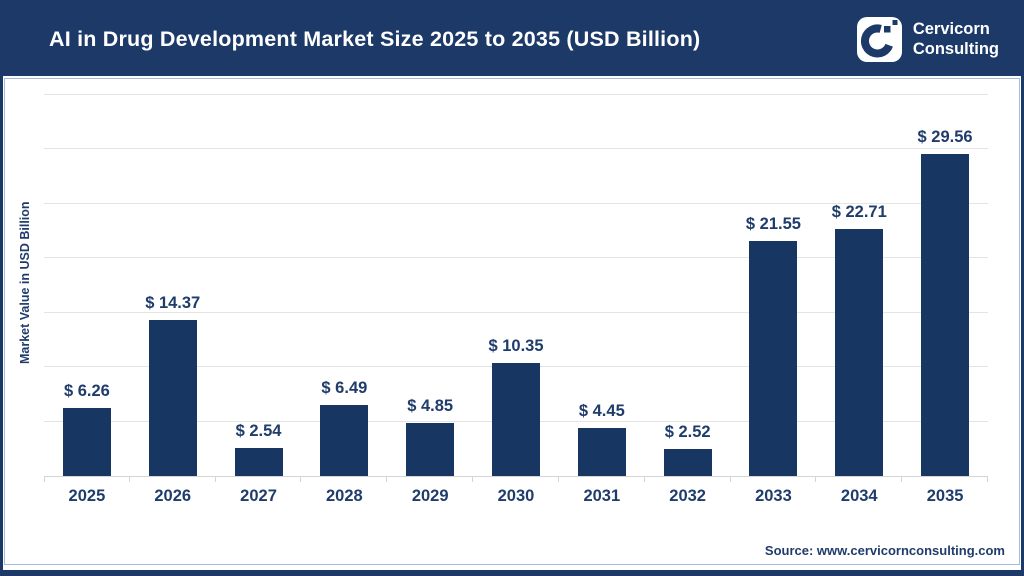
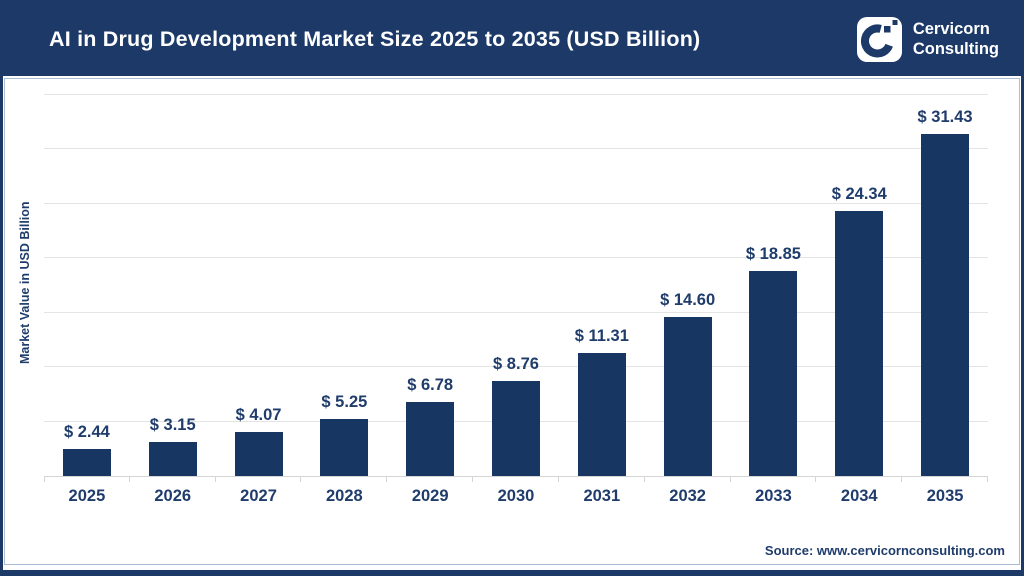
2025: 6.26 -> 2.44
2026: 14.37 -> 3.15
2027: 2.54 -> 4.07
2028: 6.49 -> 5.25
2029: 4.85 -> 6.78
2030: 10.35 -> 8.76
2031: 4.45 -> 11.31
2032: 2.52 -> 14.60
2033: 21.55 -> 18.85
2034: 22.71 -> 24.34
2035: 29.56 -> 31.43
